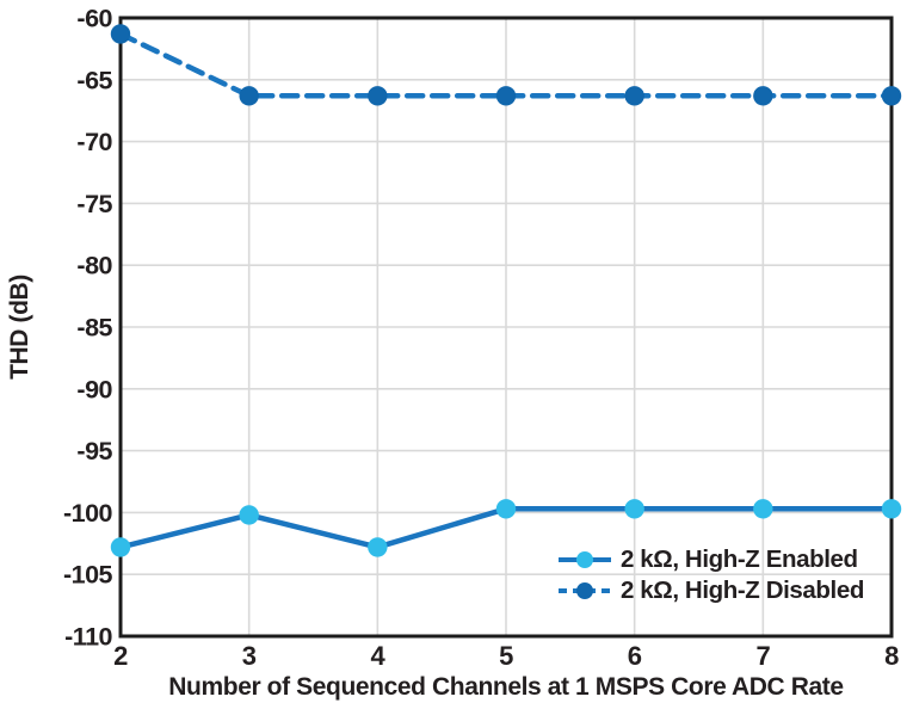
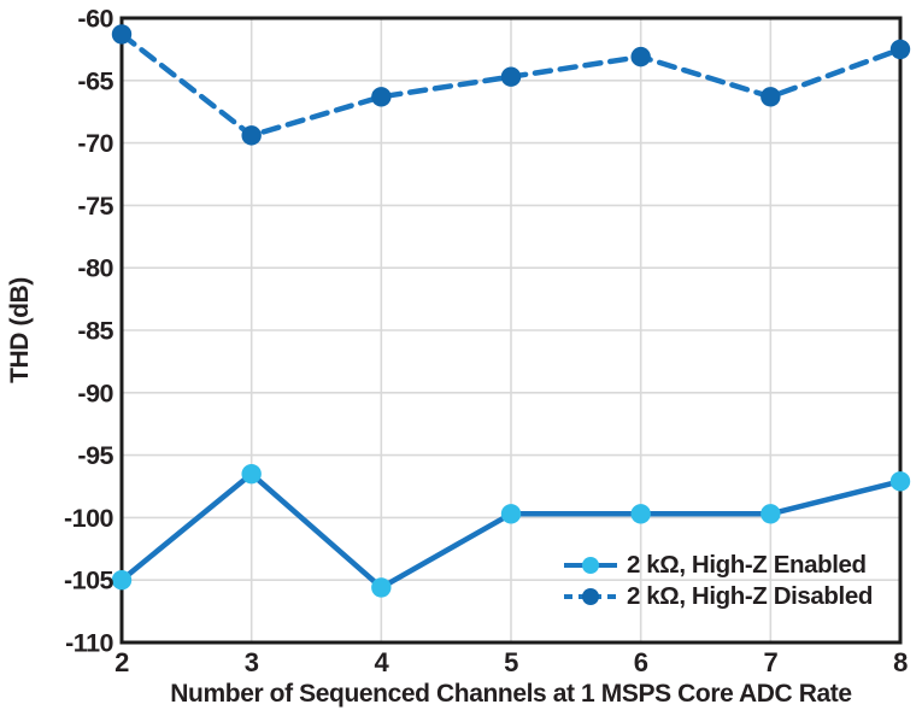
2 kΩ, High-Z Enabled/2: -102.8 -> -105.0
2 kΩ, High-Z Enabled/3: -100.2 -> -96.5
2 kΩ, High-Z Disabled/3: -66.3 -> -69.4
2 kΩ, High-Z Enabled/4: -102.8 -> -105.6
2 kΩ, High-Z Disabled/5: -66.3 -> -64.7
2 kΩ, High-Z Disabled/6: -66.3 -> -63.1
2 kΩ, High-Z Enabled/8: -99.7 -> -97.1
2 kΩ, High-Z Disabled/8: -66.3 -> -62.5
